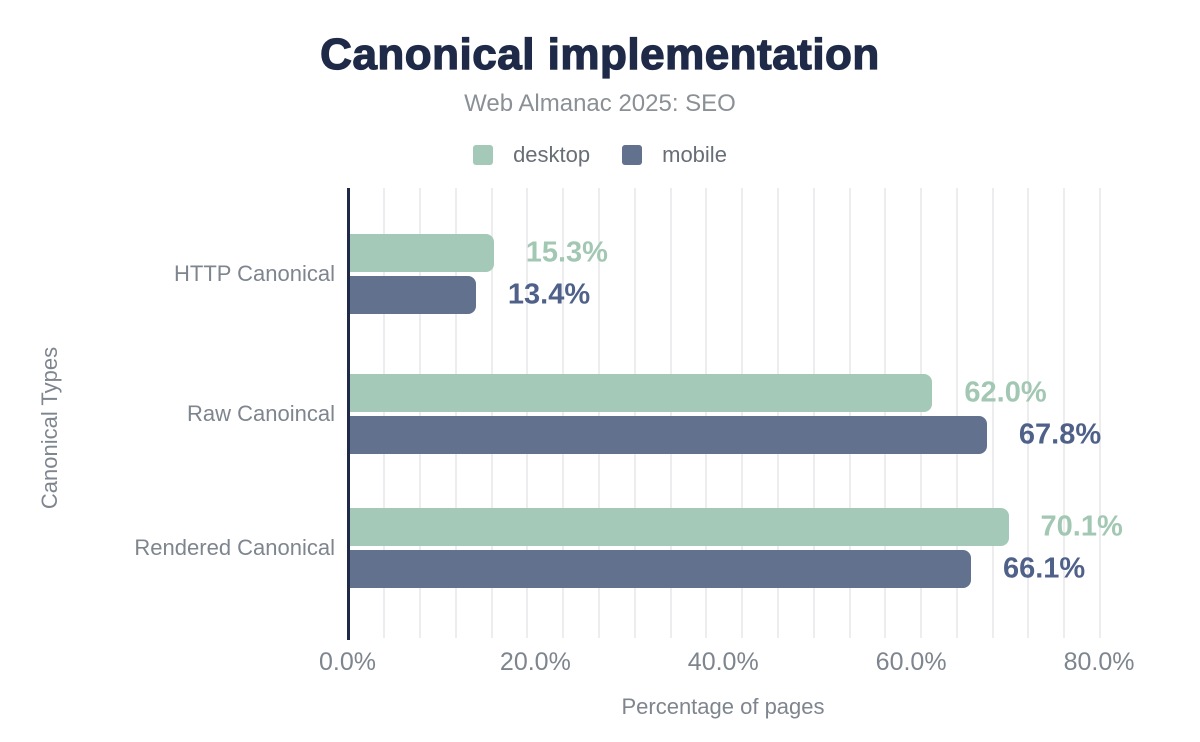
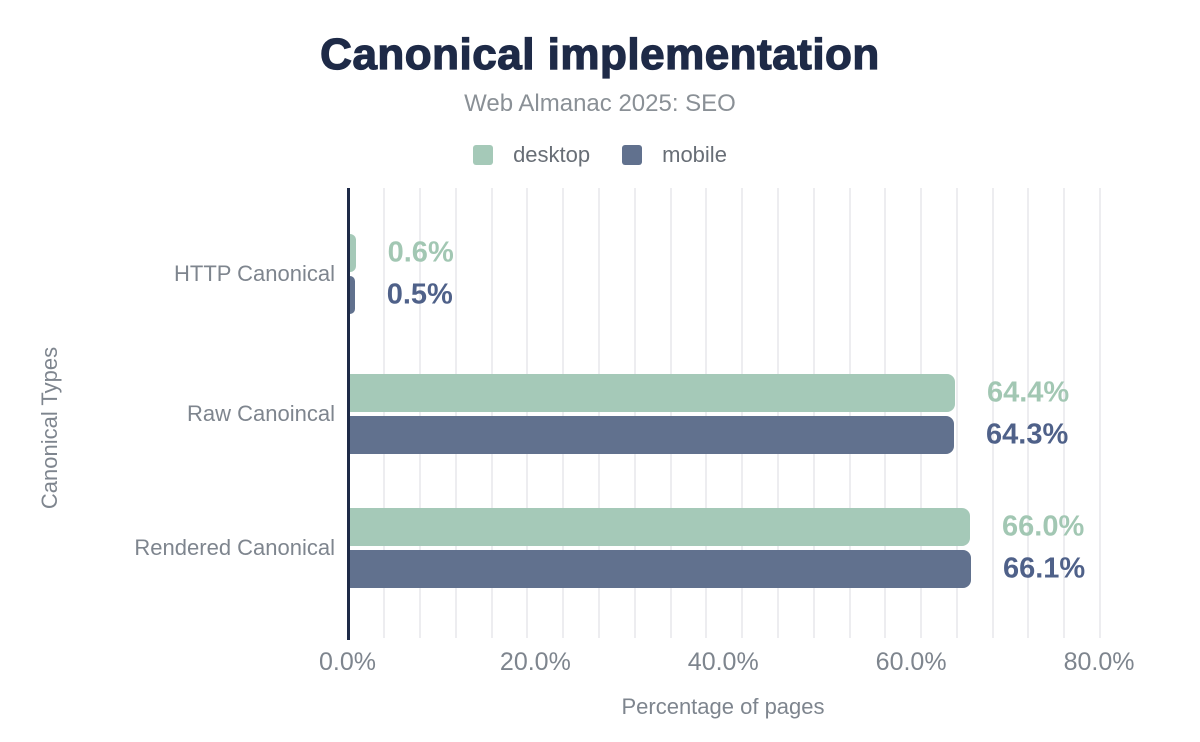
desktop/HTTP Canonical: 15.3% -> 0.6%
mobile/HTTP Canonical: 13.4% -> 0.5%
desktop/Raw Canoincal: 62.0% -> 64.4%
mobile/Raw Canoincal: 67.8% -> 64.3%
desktop/Rendered Canonical: 70.1% -> 66.0%
